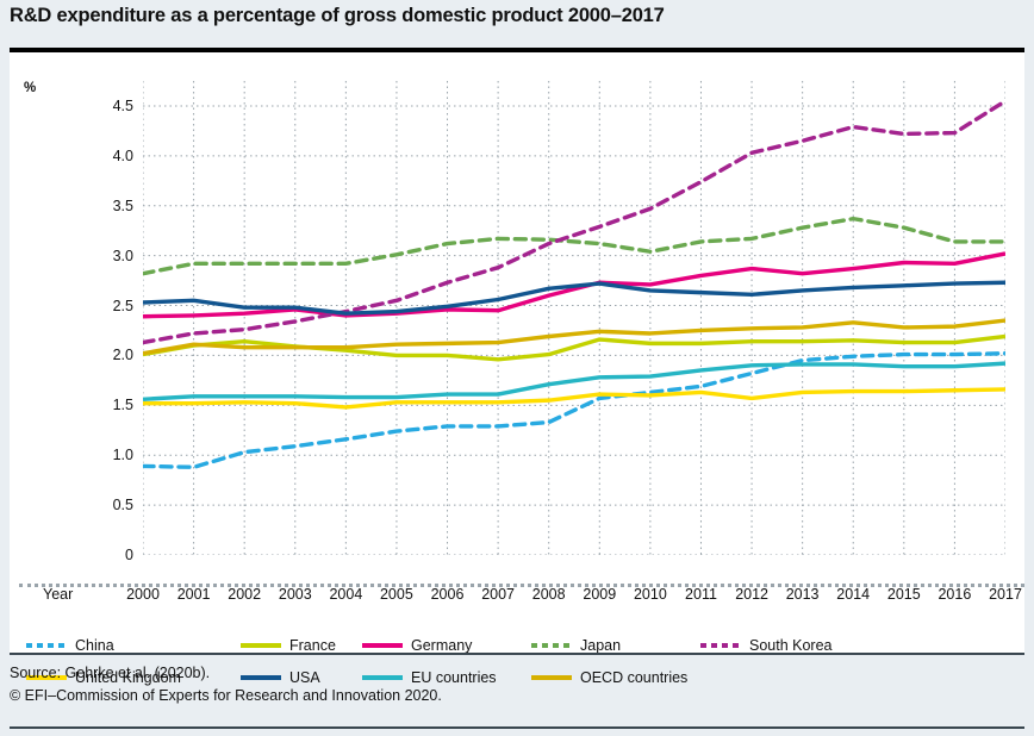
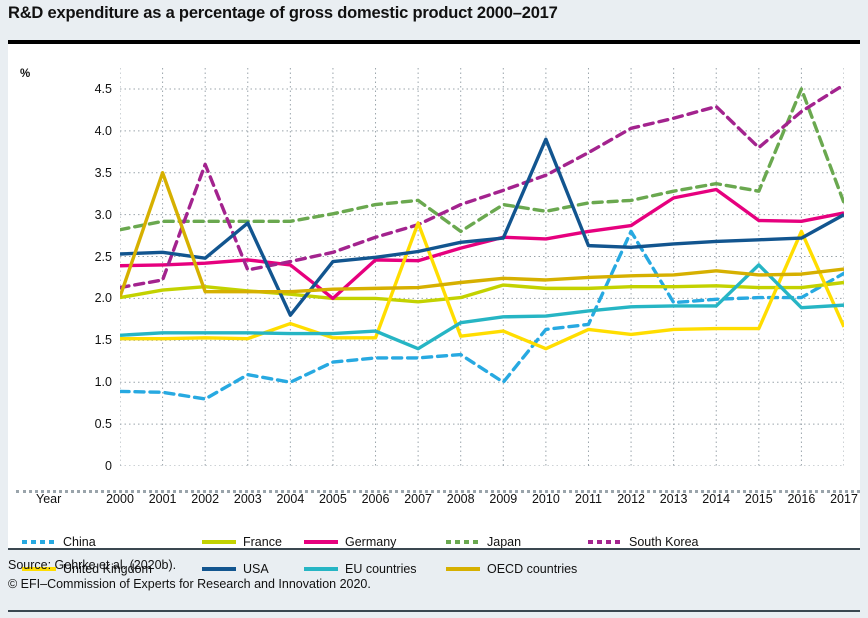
OECD countries/2001: 2.1 -> 3.5
China/2002: 1.0 -> 0.8
South Korea/2002: 2.3 -> 3.6
USA/2003: 2.5 -> 2.9
China/2004: 1.2 -> 1.0
United Kingdom/2004: 1.5 -> 1.7
USA/2004: 2.4 -> 1.8
Germany/2005: 2.4 -> 2.0
United Kingdom/2007: 1.5 -> 2.9
EU countries/2007: 1.6 -> 1.4
Japan/2008: 3.2 -> 2.8
China/2009: 1.6 -> 1.0
United Kingdom/2010: 1.6 -> 1.4
USA/2010: 2.6 -> 3.9
China/2012: 1.8 -> 2.8
Germany/2013: 2.8 -> 3.2
Germany/2014: 2.9 -> 3.3
South Korea/2015: 4.2 -> 3.8
EU countries/2015: 1.9 -> 2.4
Japan/2016: 3.1 -> 4.5
United Kingdom/2016: 1.6 -> 2.8
China/2017: 2.0 -> 2.3
USA/2017: 2.7 -> 3.0
